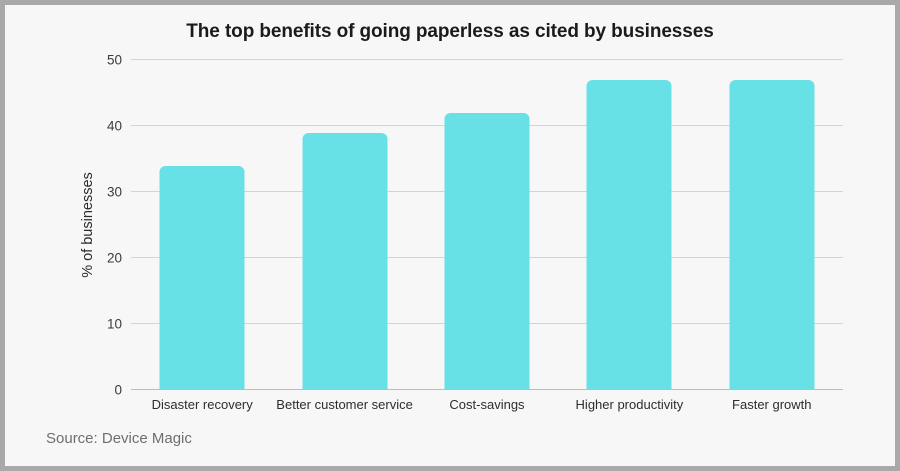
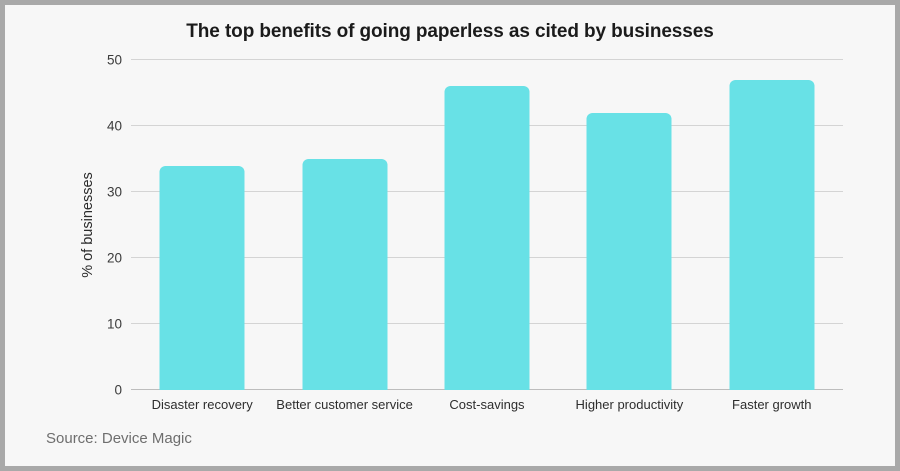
Better customer service: 39 -> 35
Cost-savings: 42 -> 46
Higher productivity: 47 -> 42
